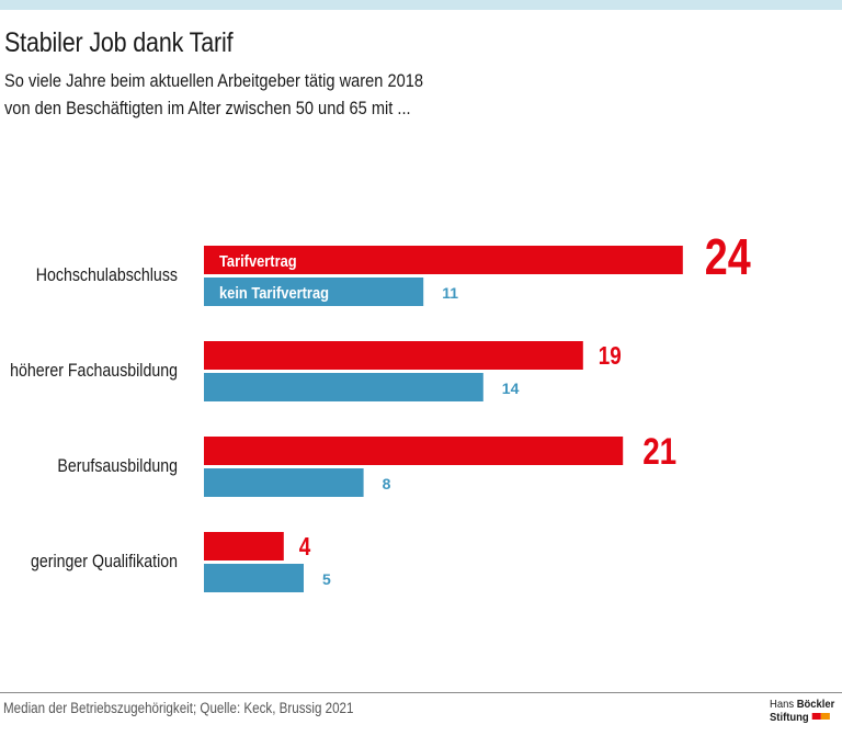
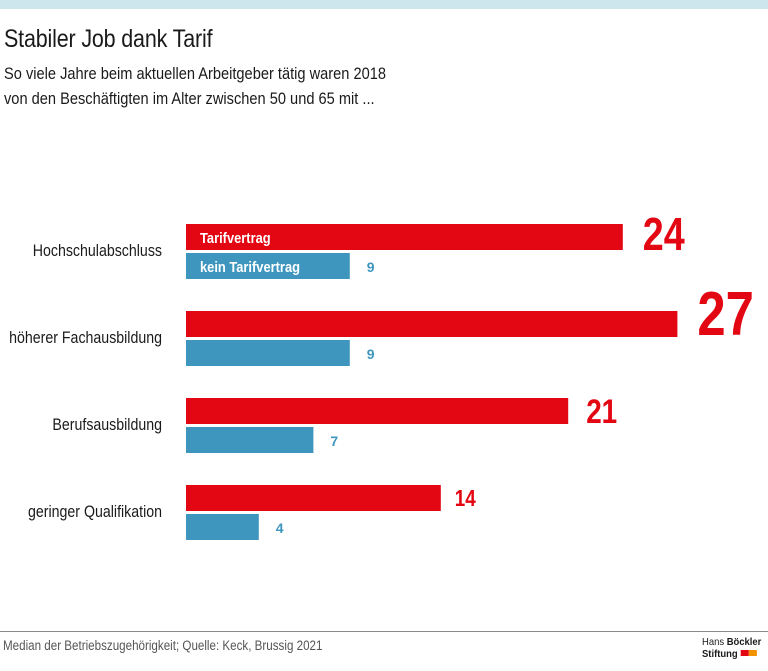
kein Tarifvertrag/Hochschulabschluss: 11 -> 9
Tarifvertrag/höherer Fachausbildung: 19 -> 27
kein Tarifvertrag/höherer Fachausbildung: 14 -> 9
kein Tarifvertrag/Berufsausbildung: 8 -> 7
Tarifvertrag/geringer Qualifikation: 4 -> 14
kein Tarifvertrag/geringer Qualifikation: 5 -> 4
